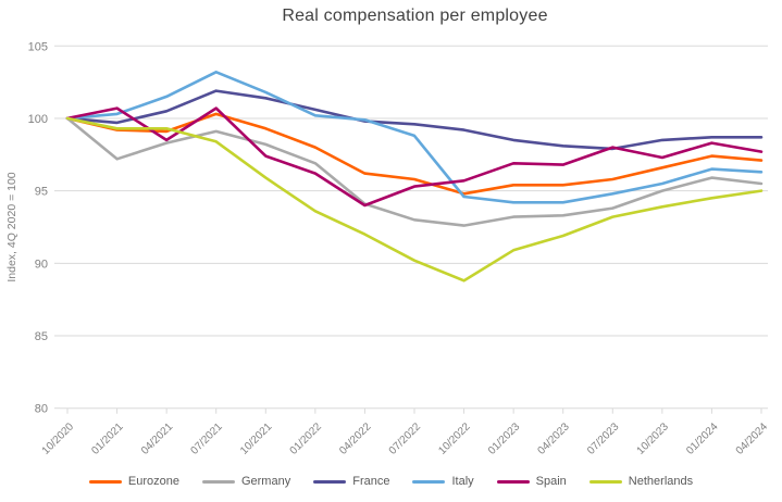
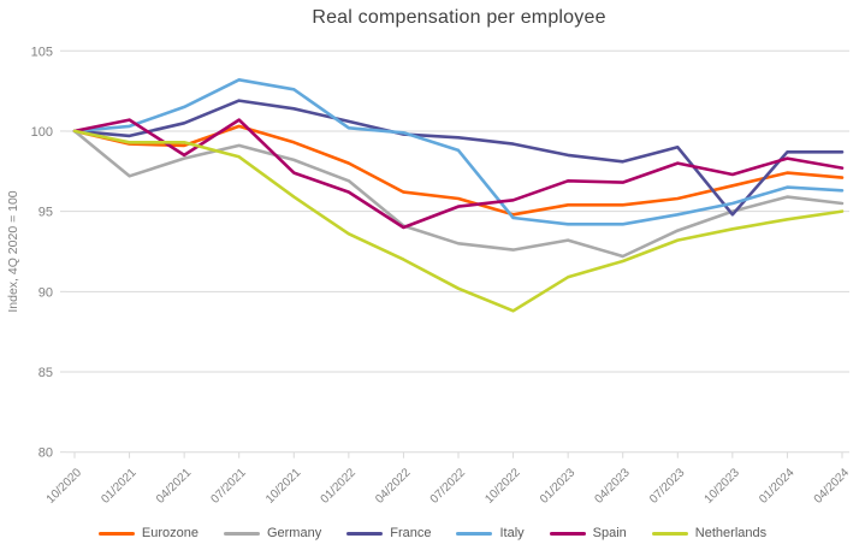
Italy/10/2021: 101.8 -> 102.6
Germany/04/2023: 93.3 -> 92.2
France/07/2023: 97.9 -> 99.0
France/10/2023: 98.5 -> 94.8
